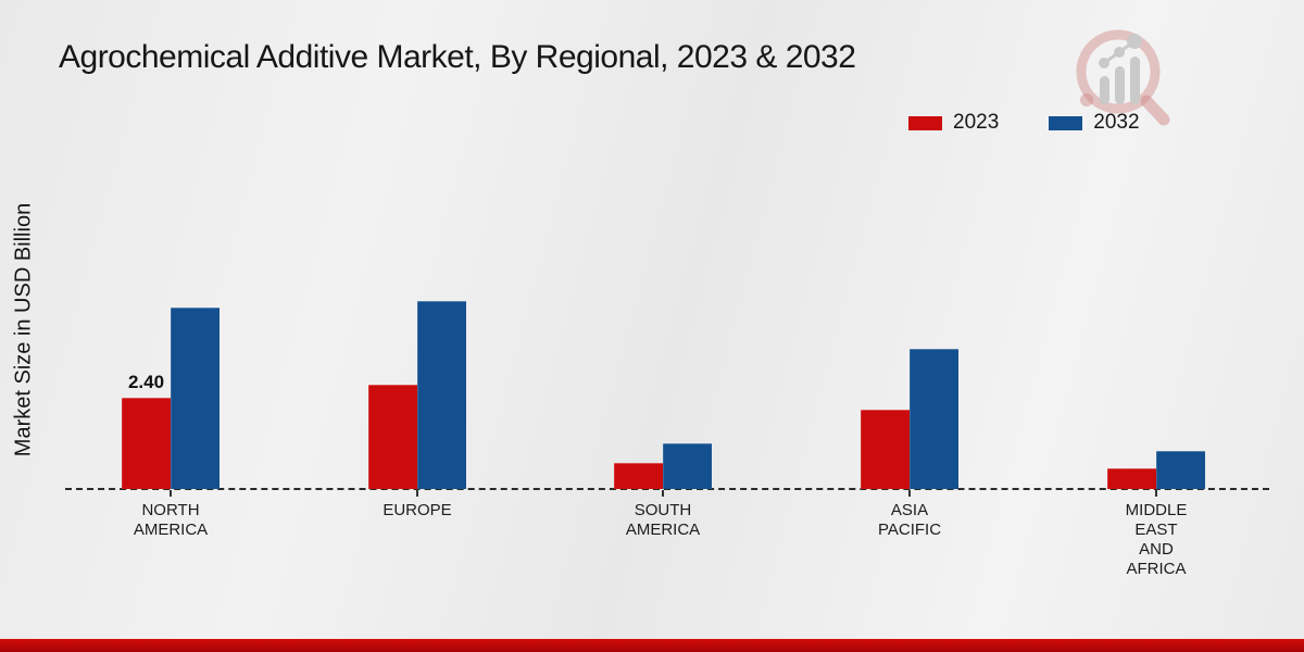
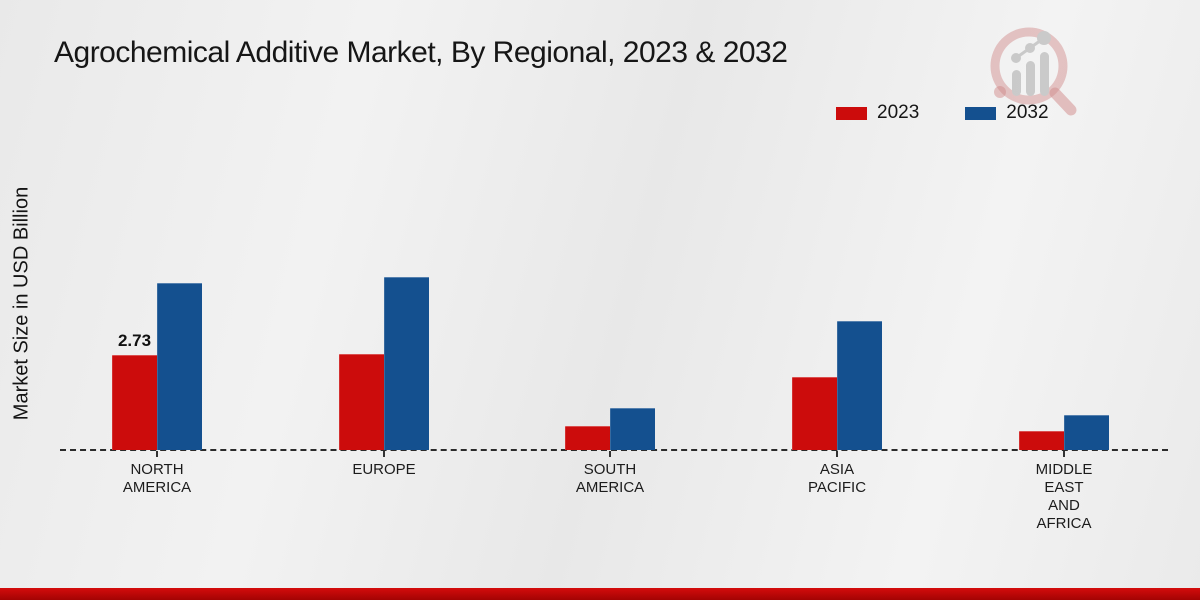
2023/NORTH AMERICA: 2.40 -> 2.73
